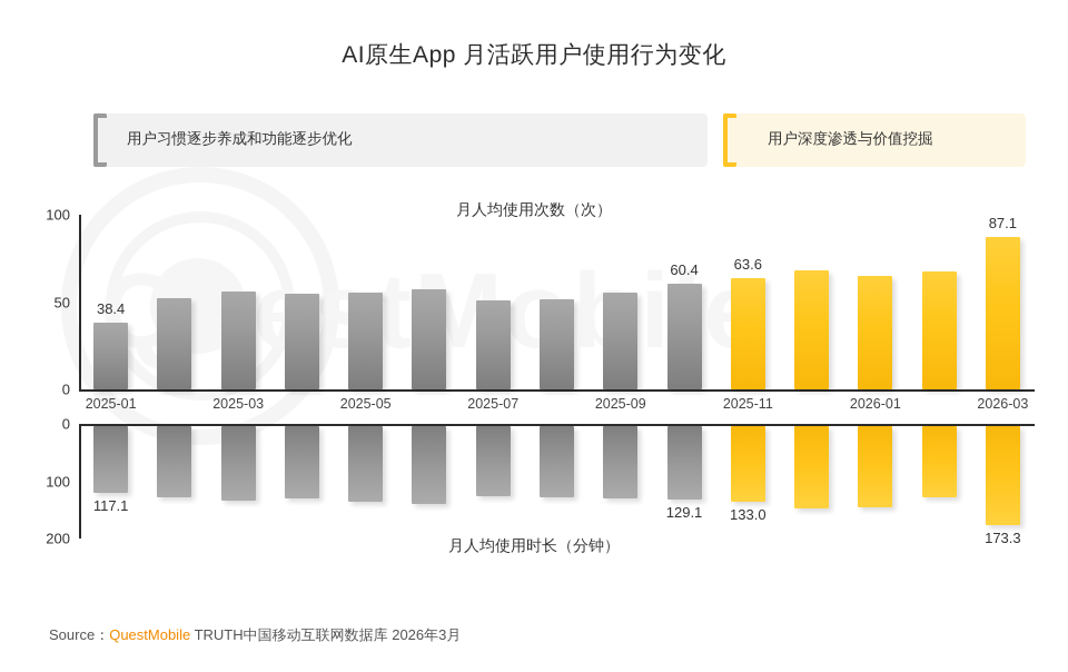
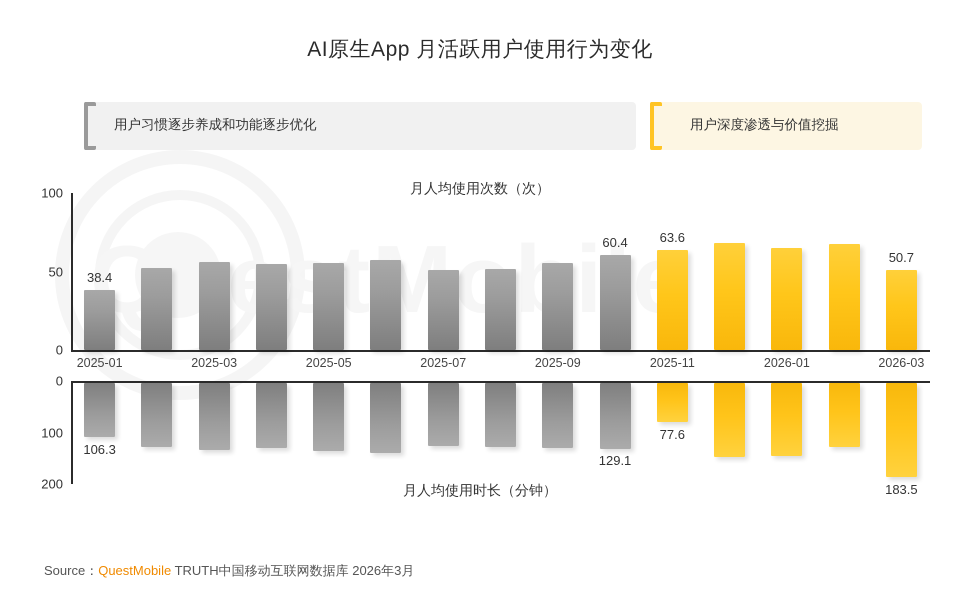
月人均使用次数（次）/2026-03: 87.1 -> 50.7
月人均使用时长（分钟）/2025-01: 117.1 -> 106.3
月人均使用时长（分钟）/2025-11: 133.0 -> 77.6
月人均使用时长（分钟）/2026-03: 173.3 -> 183.5
